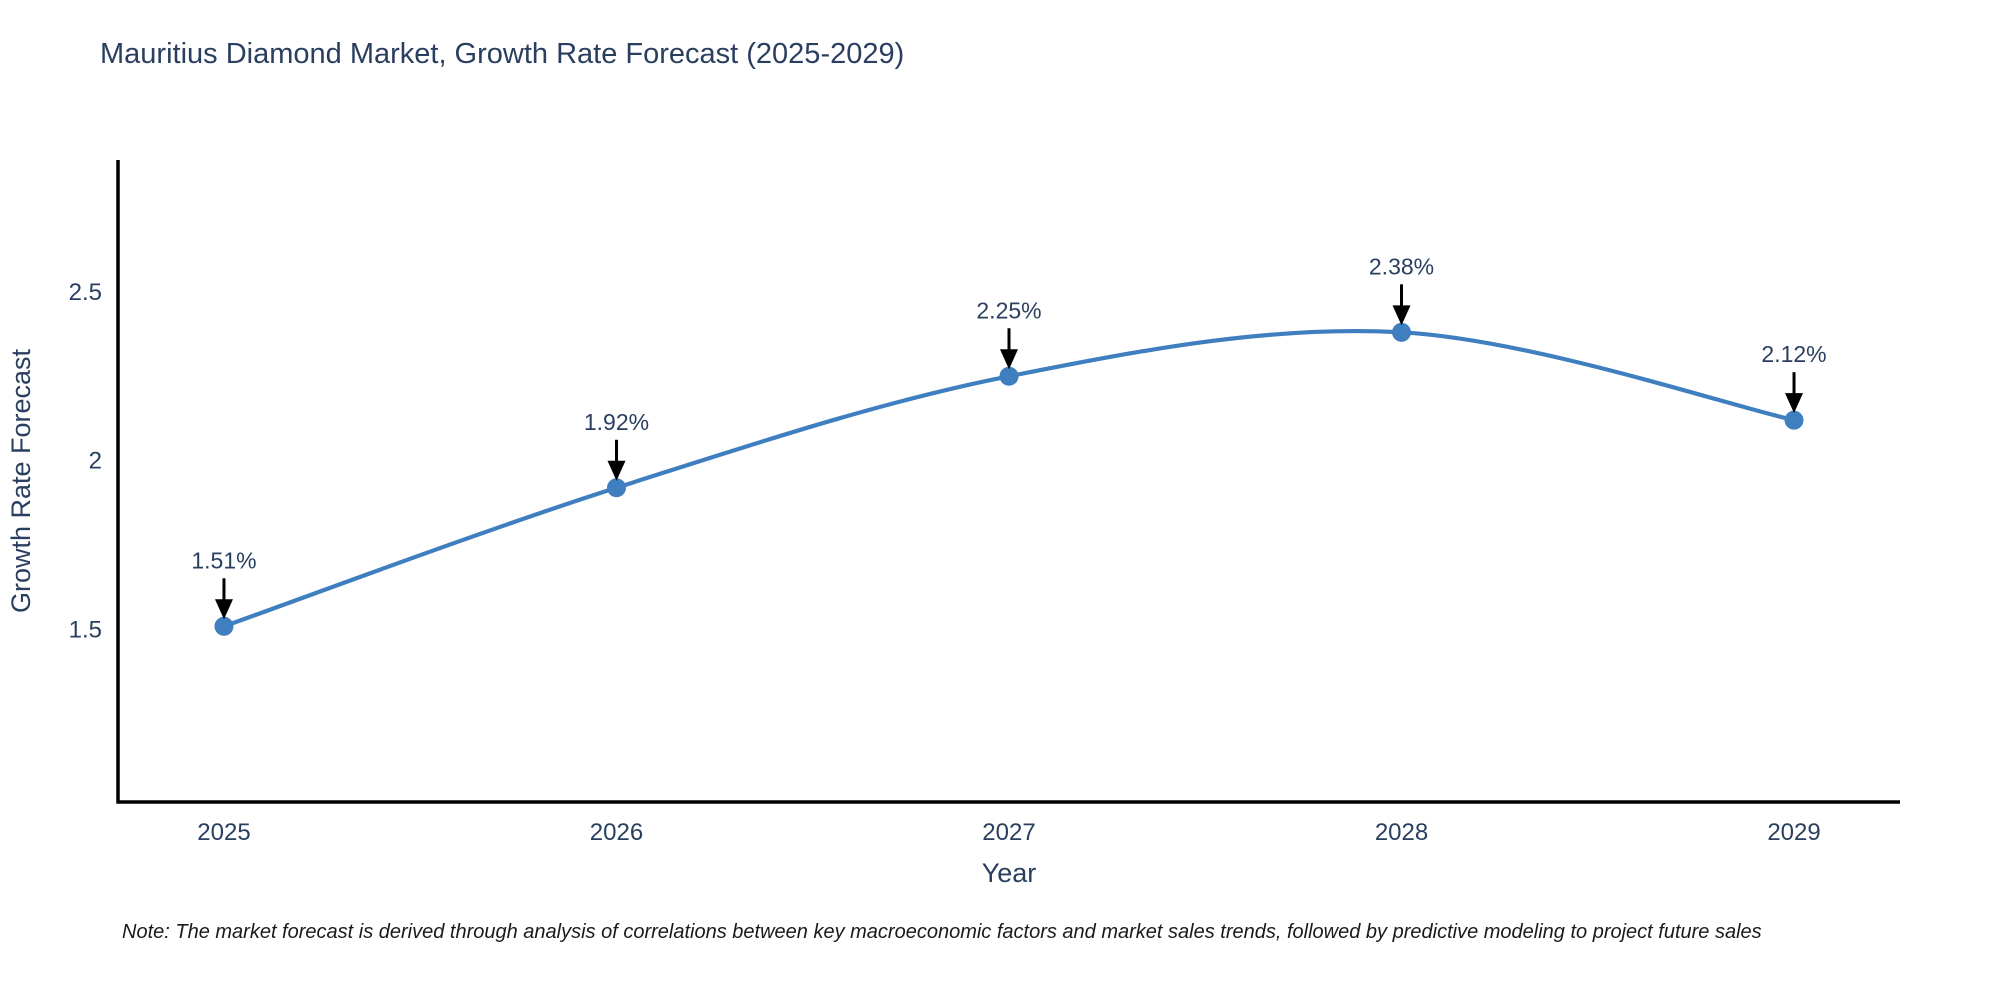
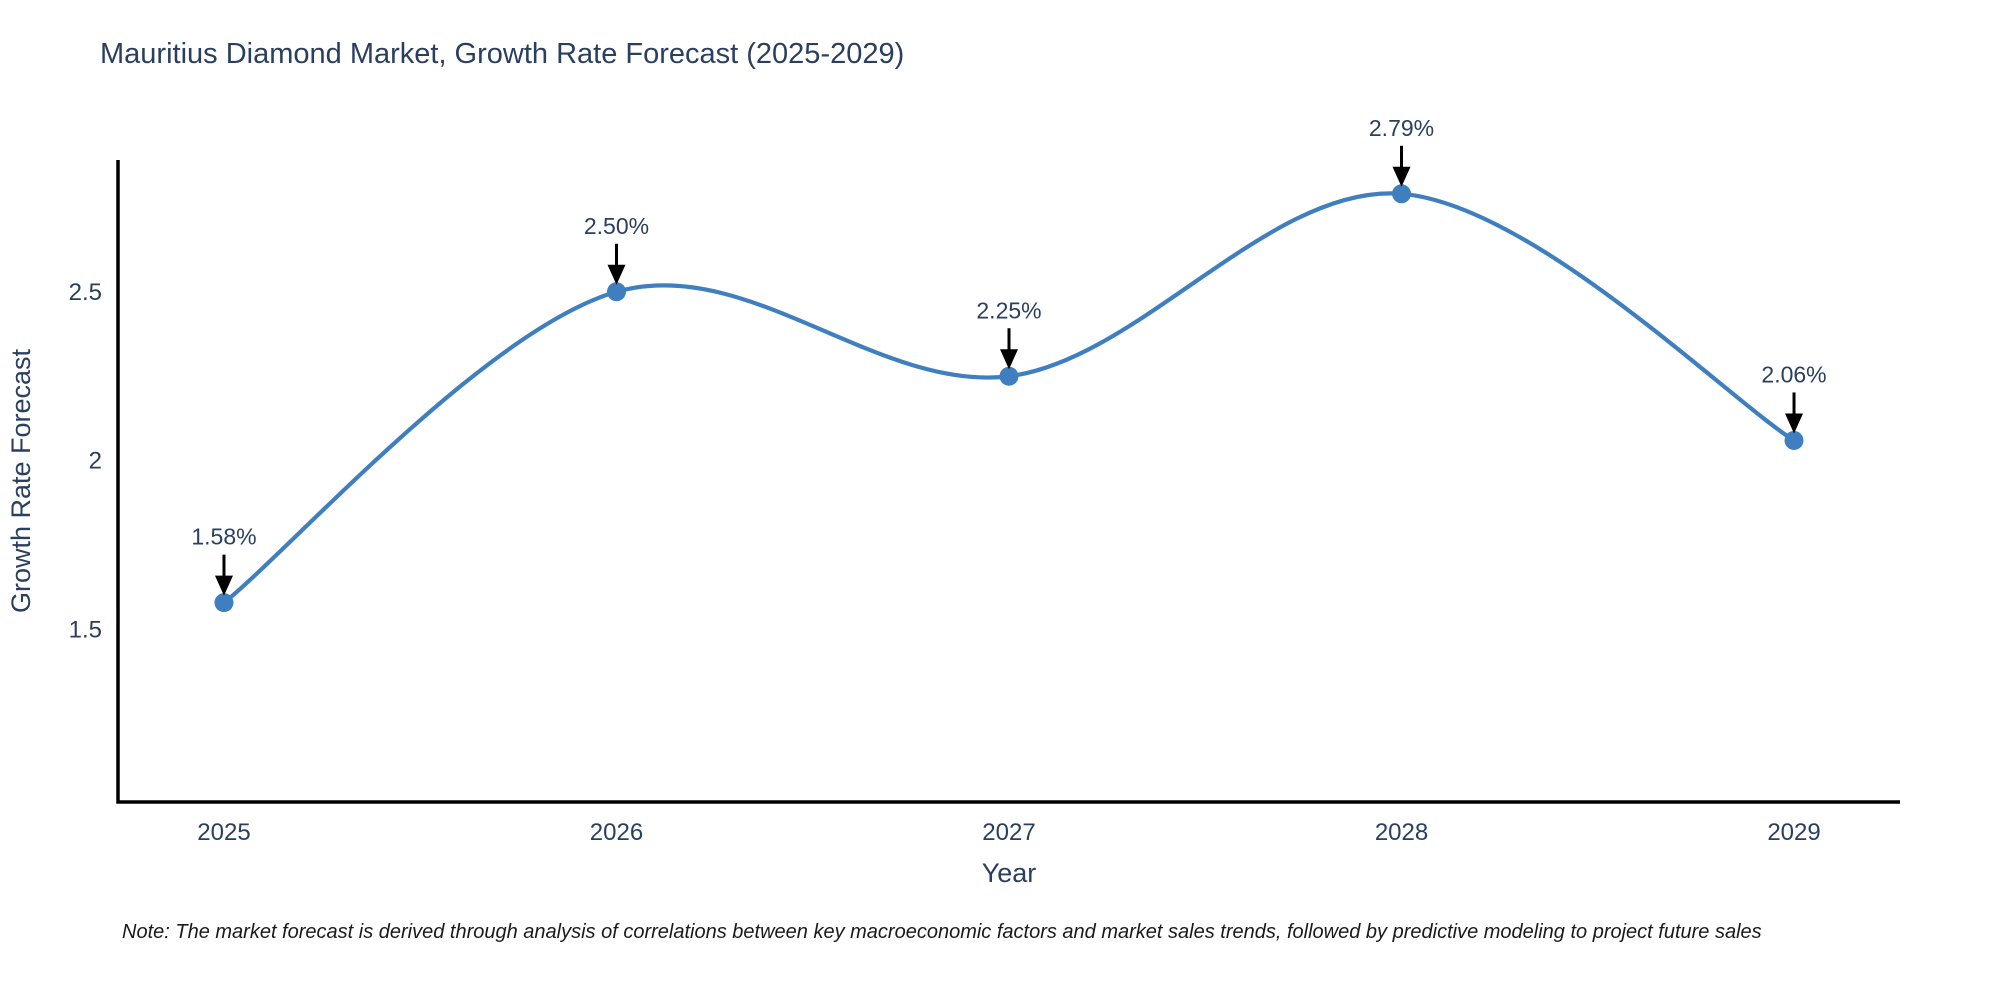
2025: 1.51% -> 1.58%
2026: 1.92% -> 2.50%
2028: 2.38% -> 2.79%
2029: 2.12% -> 2.06%
